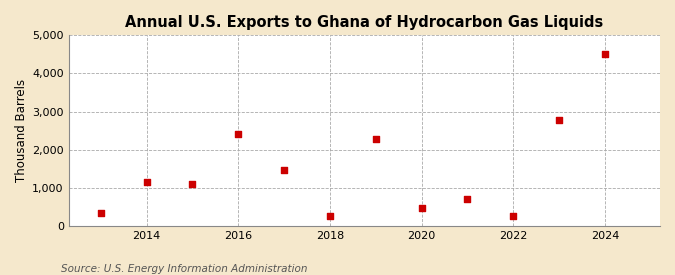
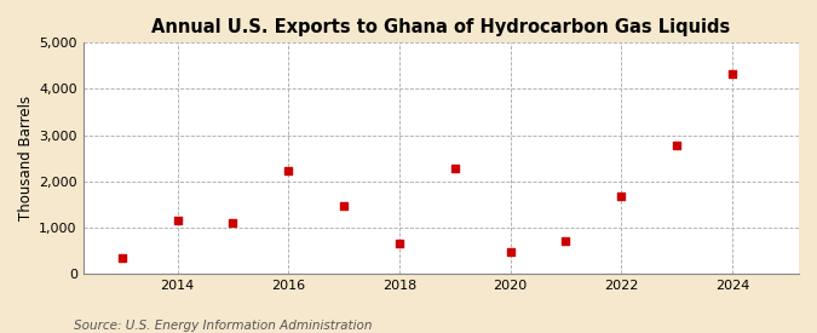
2016: 2,400 -> 2,220
2018: 250 -> 650
2022: 250 -> 1,680
2024: 4,500 -> 4,320
